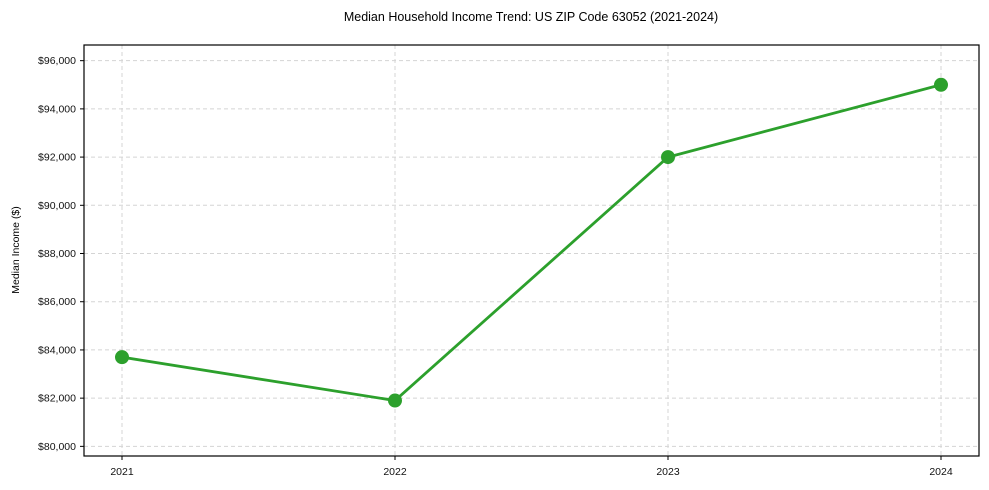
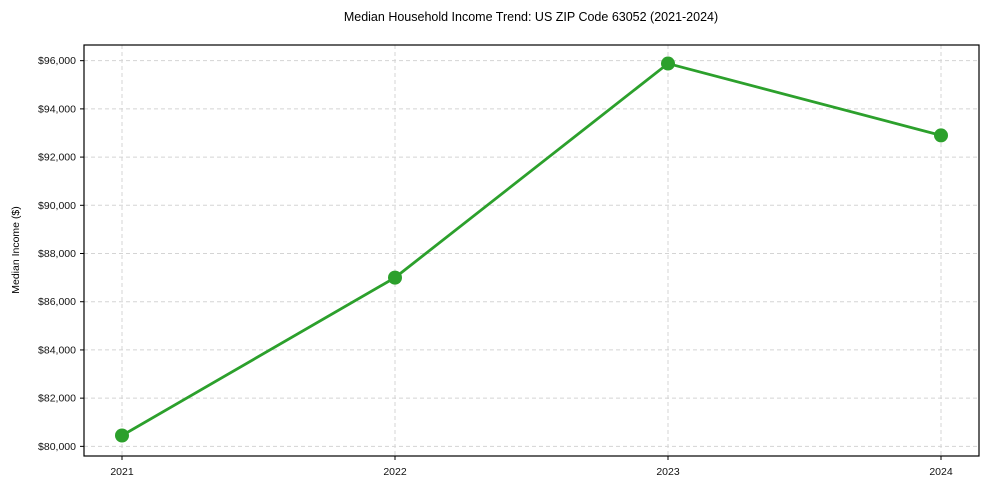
2021: $83700 -> $80400
2022: $81900 -> $87000
2023: $92000 -> $95900
2024: $95000 -> $92900
